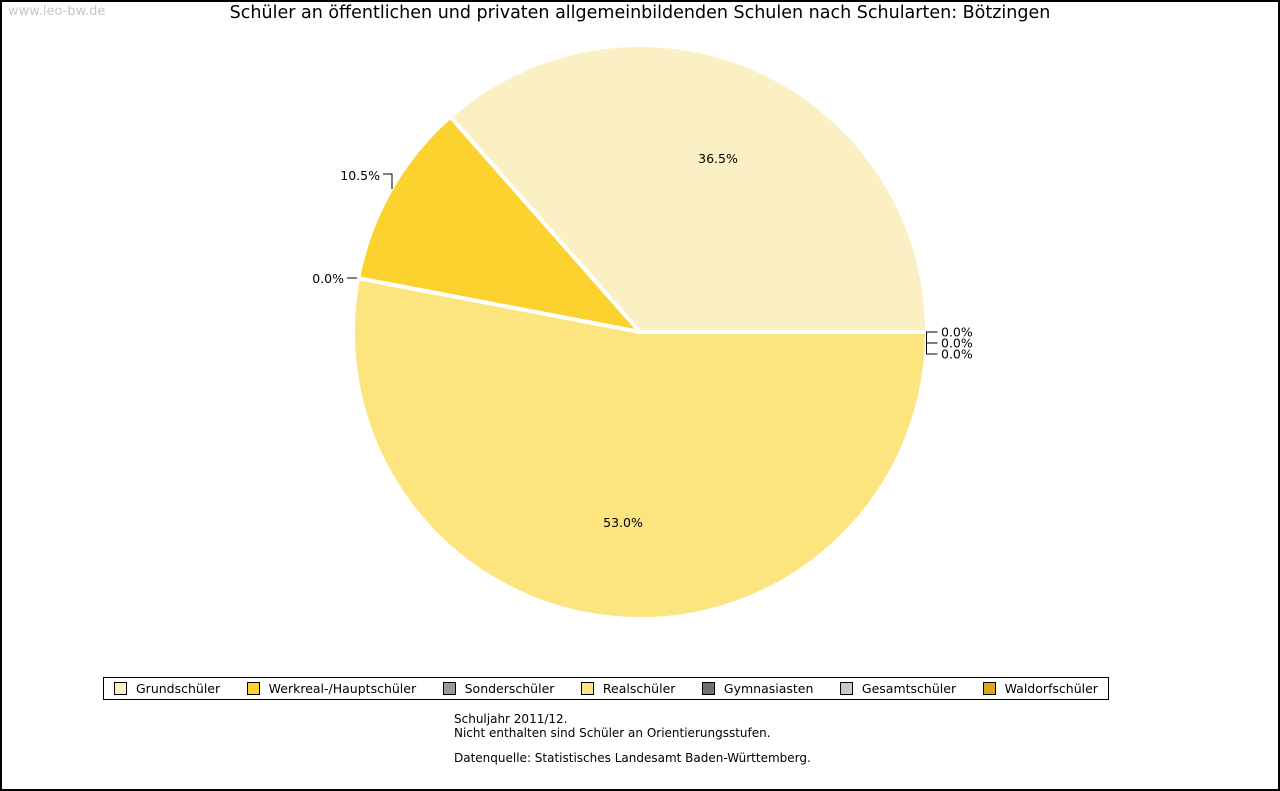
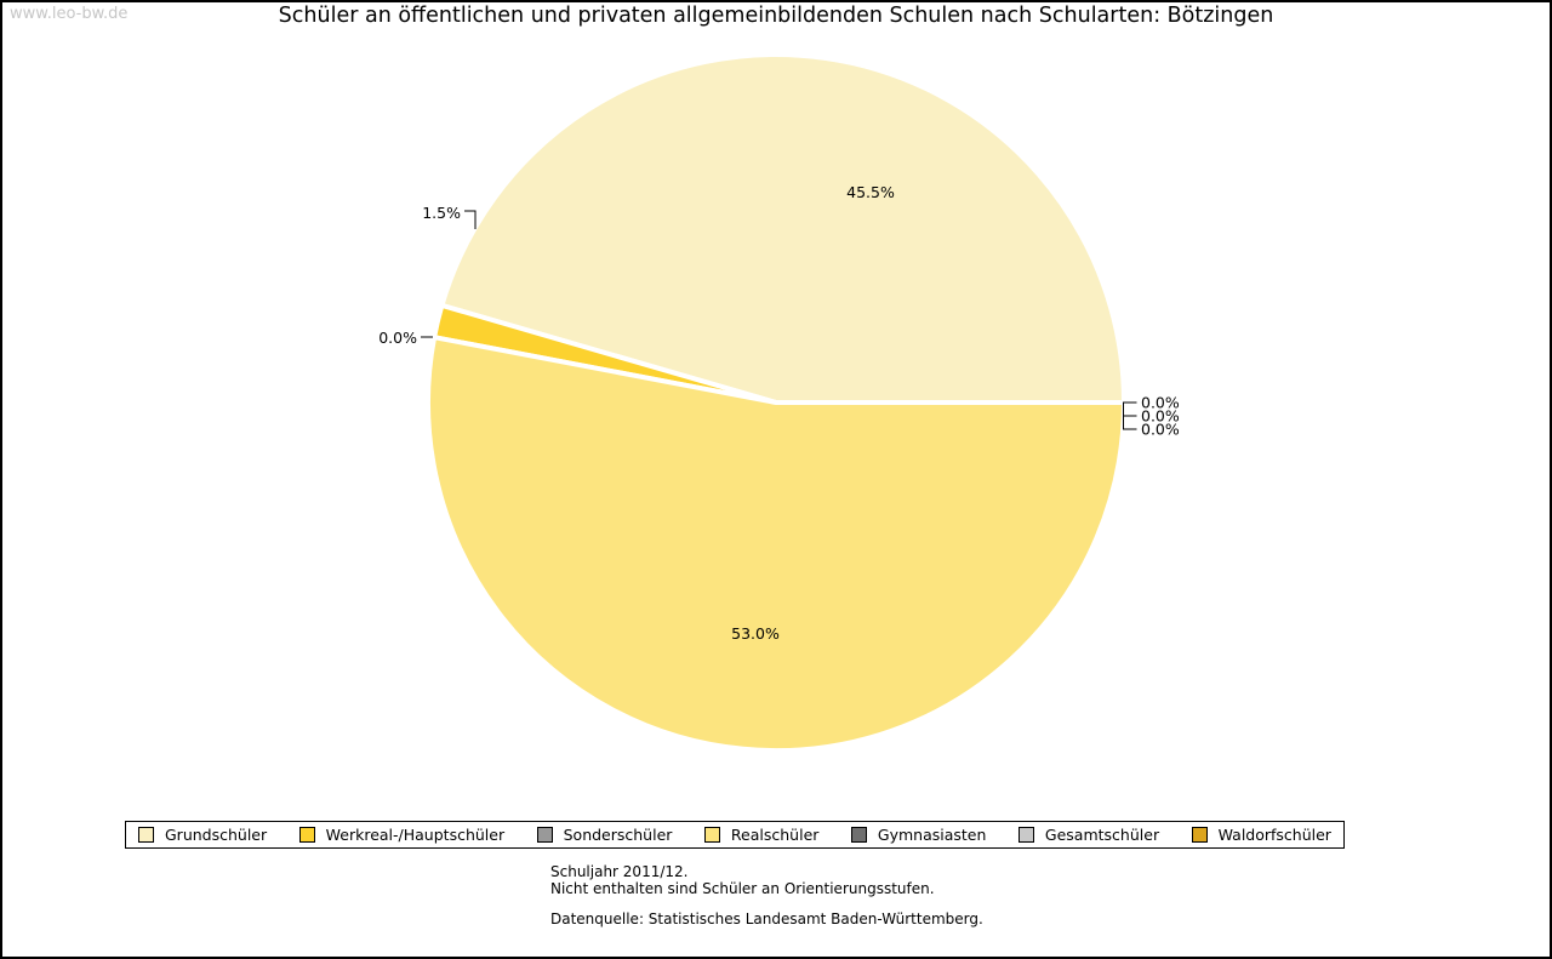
Grundschüler: 36.5% -> 45.5%
Werkreal-/Hauptschüler: 10.5% -> 1.5%
